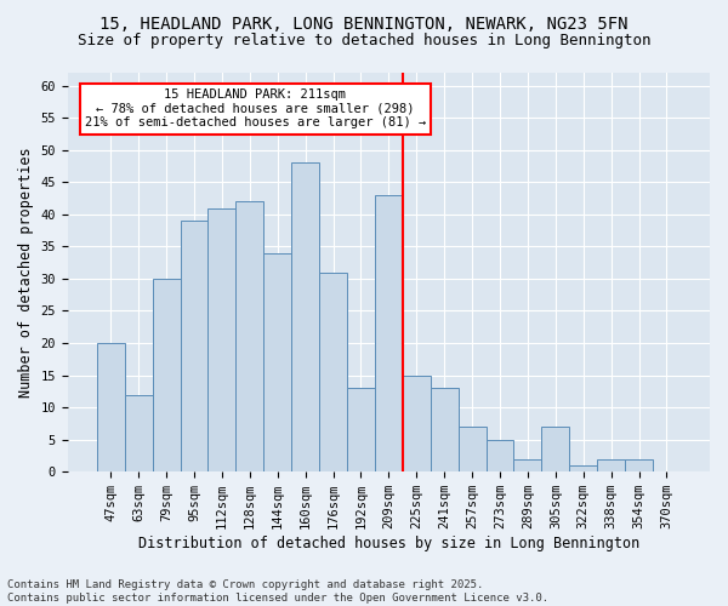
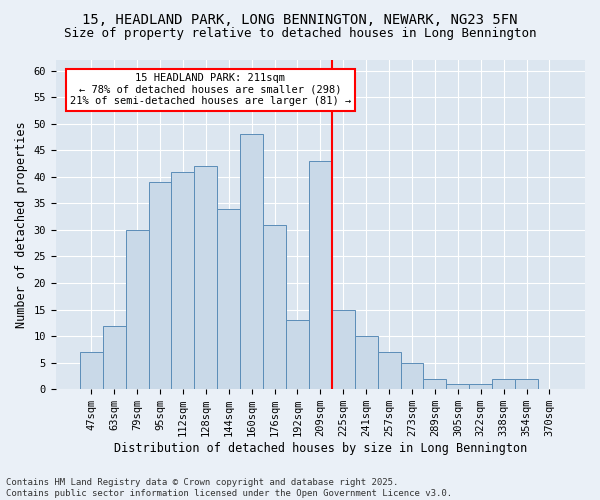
47sqm: 20 -> 7
241sqm: 13 -> 10
305sqm: 7 -> 1
